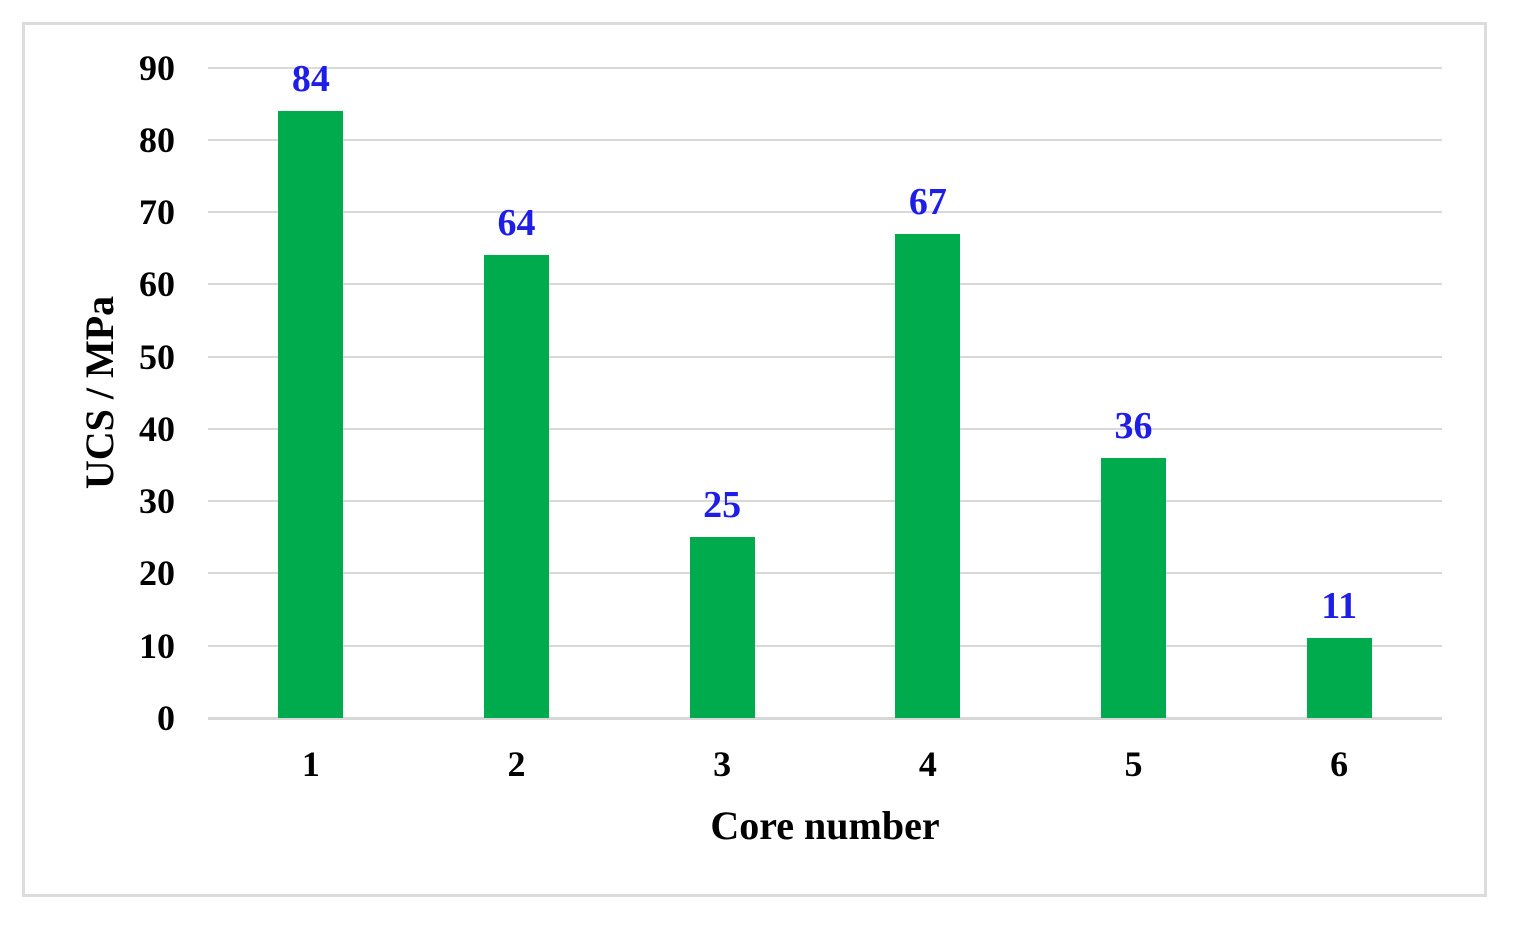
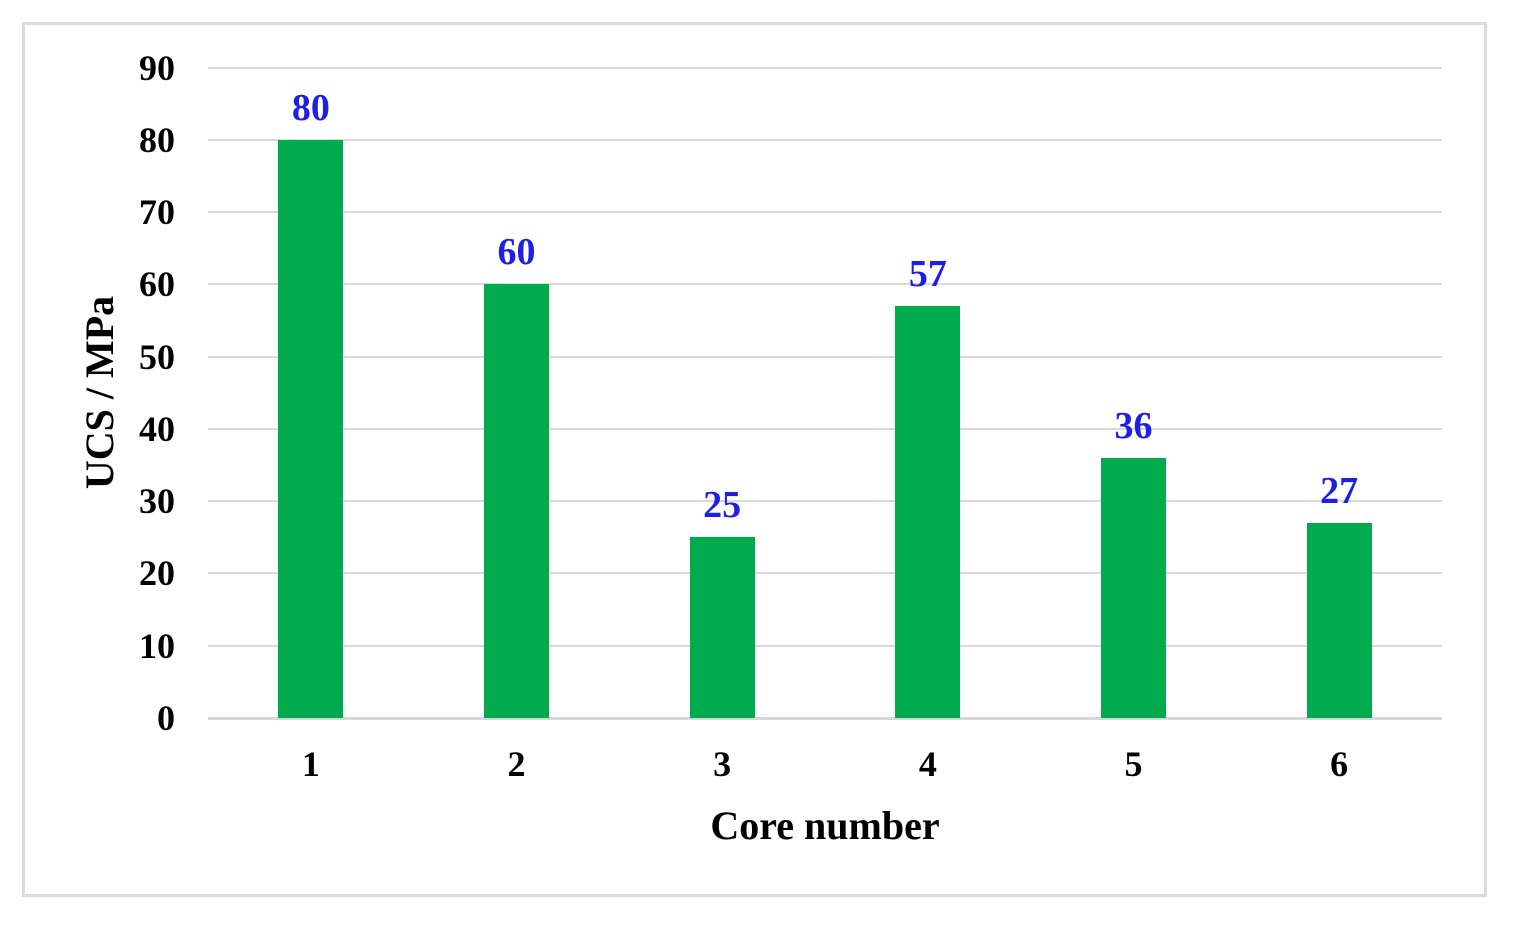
1: 84 -> 80
2: 64 -> 60
4: 67 -> 57
6: 11 -> 27
